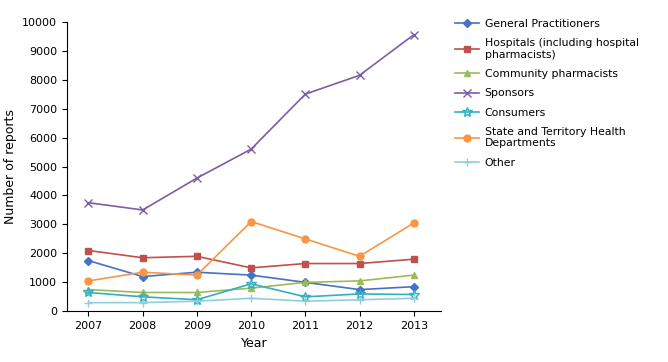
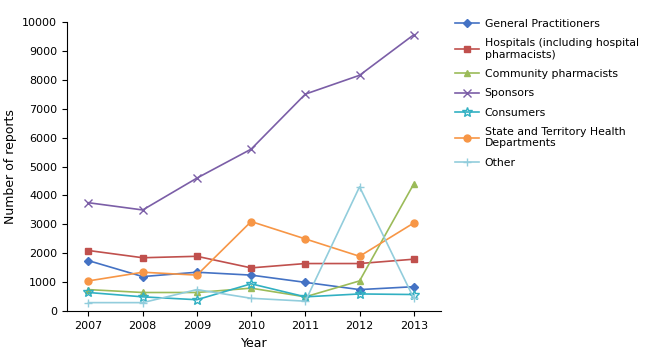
Other/2009: 350 -> 750
Community pharmacists/2011: 1000 -> 500
Other/2012: 400 -> 4300
Community pharmacists/2013: 1250 -> 4400
